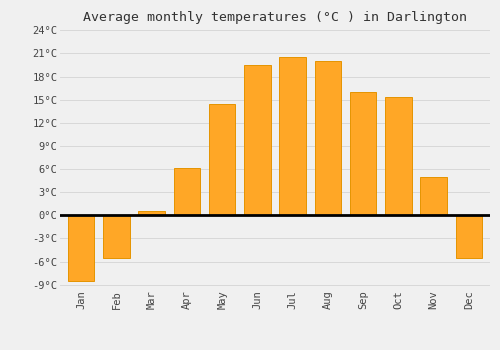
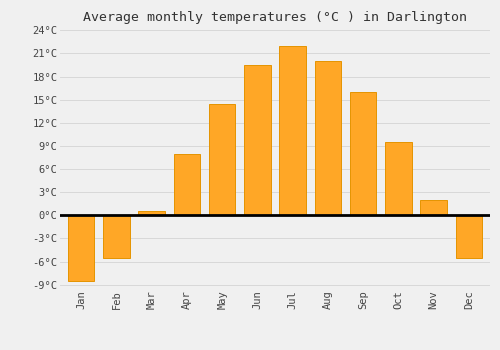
Apr: 6.2°C -> 8.0°C
Jul: 20.6°C -> 22.0°C
Oct: 15.4°C -> 9.5°C
Nov: 5.0°C -> 2.0°C
